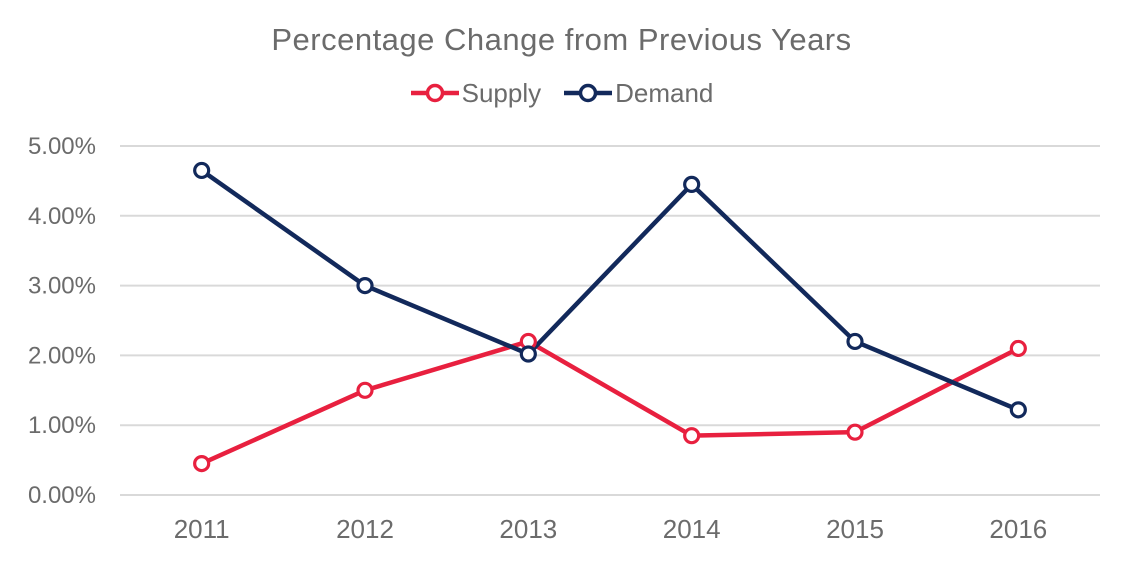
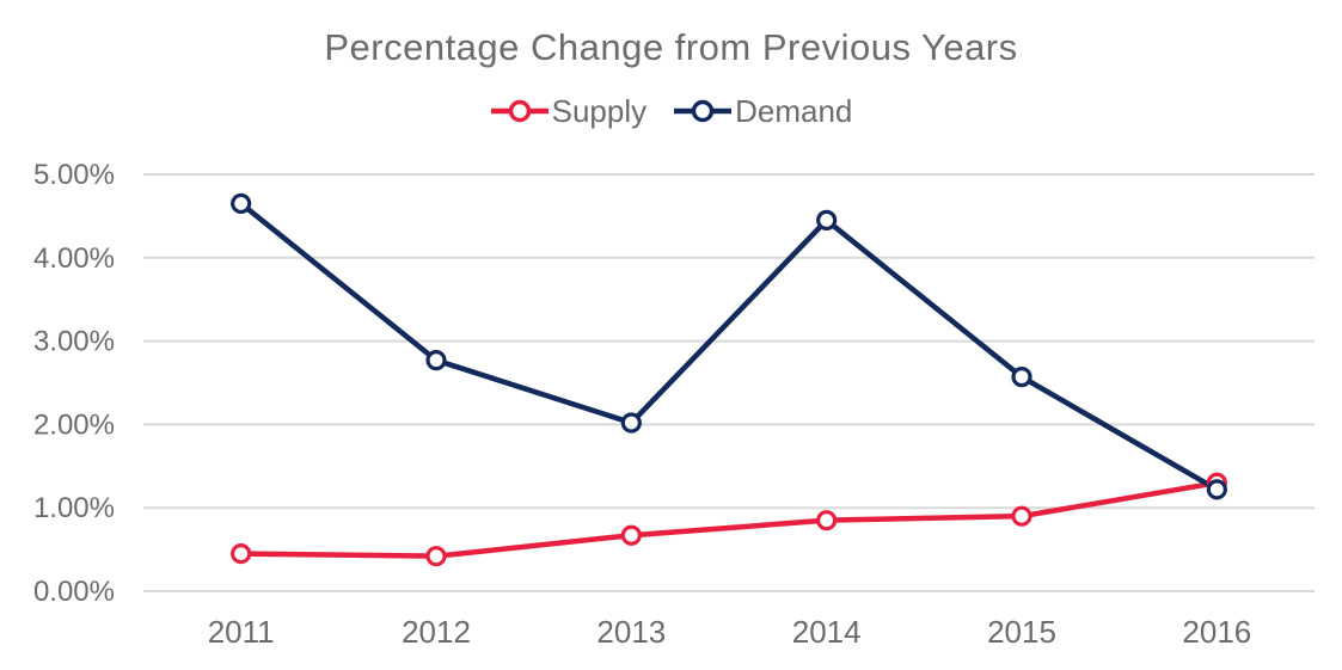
Supply/2012: 1.5% -> 0.4%
Demand/2012: 3.0% -> 2.8%
Supply/2013: 2.2% -> 0.7%
Demand/2015: 2.2% -> 2.6%
Supply/2016: 2.1% -> 1.3%
